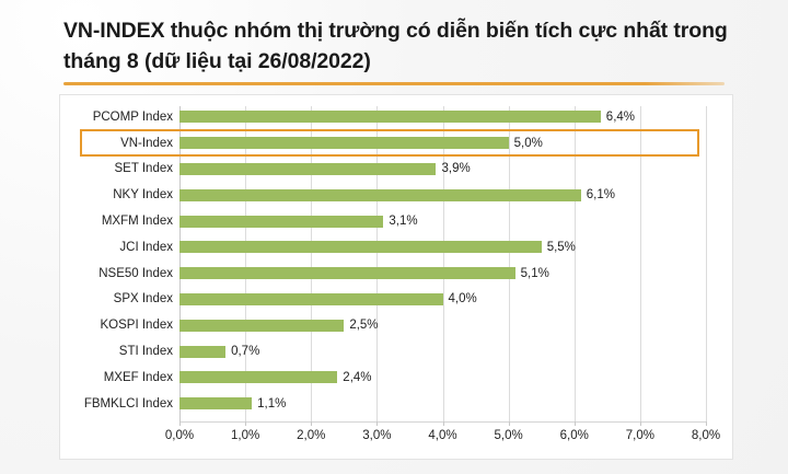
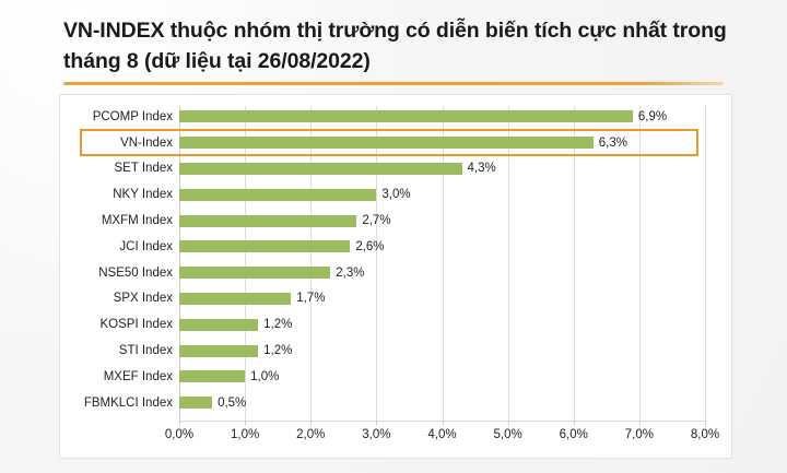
PCOMP Index: 6,4% -> 6,9%
VN-Index: 5,0% -> 6,3%
SET Index: 3,9% -> 4,3%
NKY Index: 6,1% -> 3,0%
MXFM Index: 3,1% -> 2,7%
JCI Index: 5,5% -> 2,6%
NSE50 Index: 5,1% -> 2,3%
SPX Index: 4,0% -> 1,7%
KOSPI Index: 2,5% -> 1,2%
STI Index: 0,7% -> 1,2%
MXEF Index: 2,4% -> 1,0%
FBMKLCI Index: 1,1% -> 0,5%
